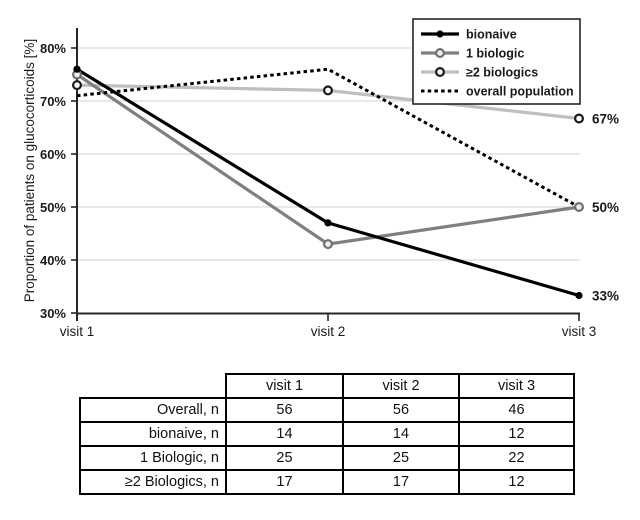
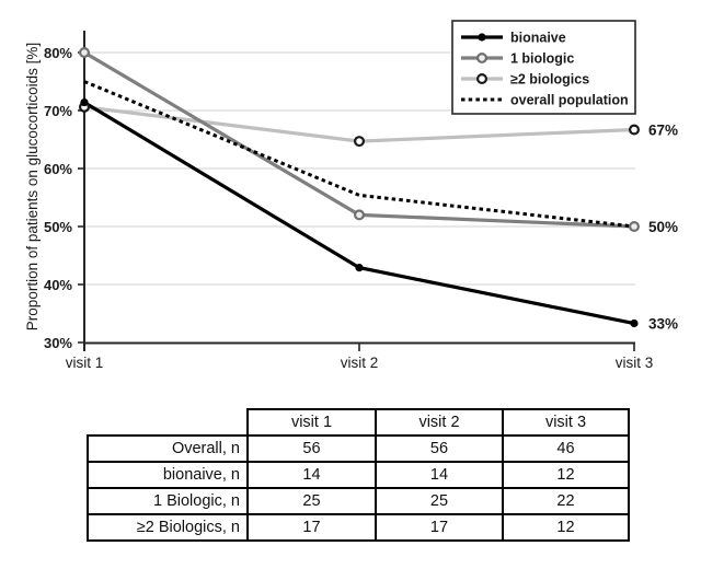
bionaive/visit 1: 76% -> 71%
1 biologic/visit 1: 75% -> 80%
≥2 biologics/visit 1: 73% -> 71%
overall population/visit 1: 71% -> 75%
bionaive/visit 2: 47% -> 43%
1 biologic/visit 2: 43% -> 52%
≥2 biologics/visit 2: 72% -> 65%
overall population/visit 2: 76% -> 55%
